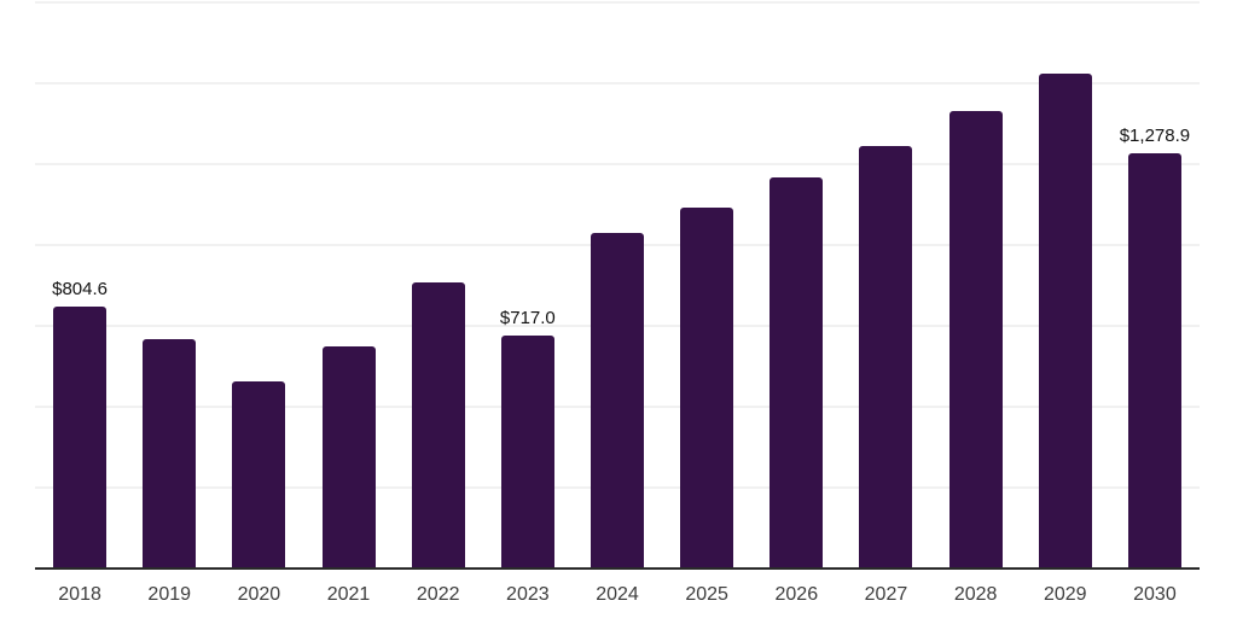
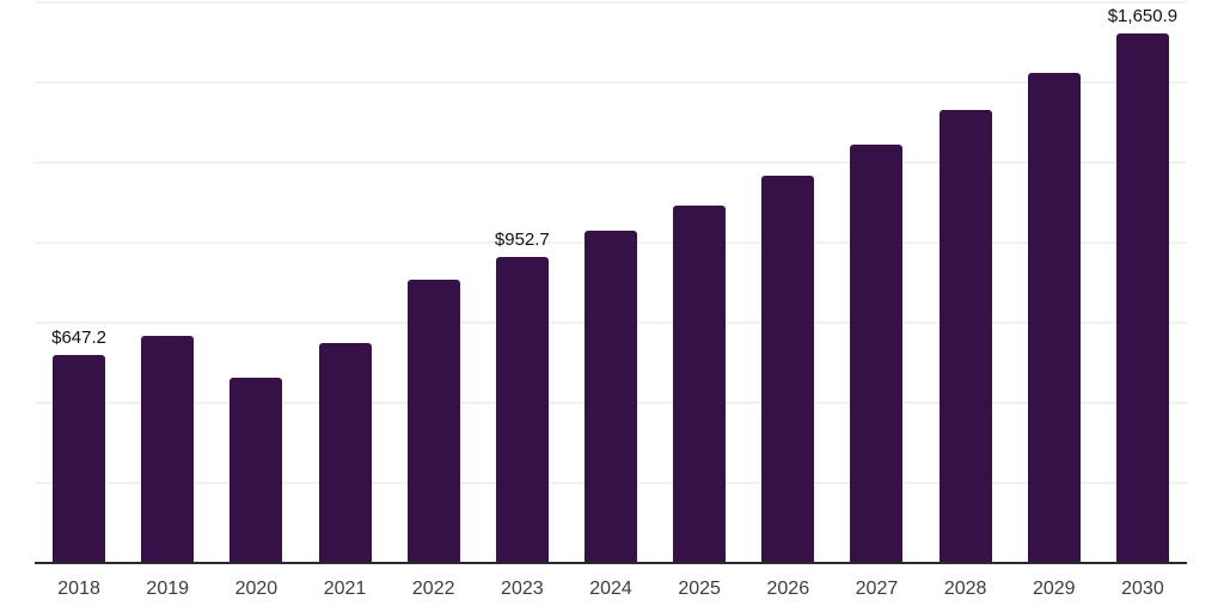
2018: $804.6 -> $647.2
2023: $717.0 -> $952.7
2030: $1,278.9 -> $1,650.9
